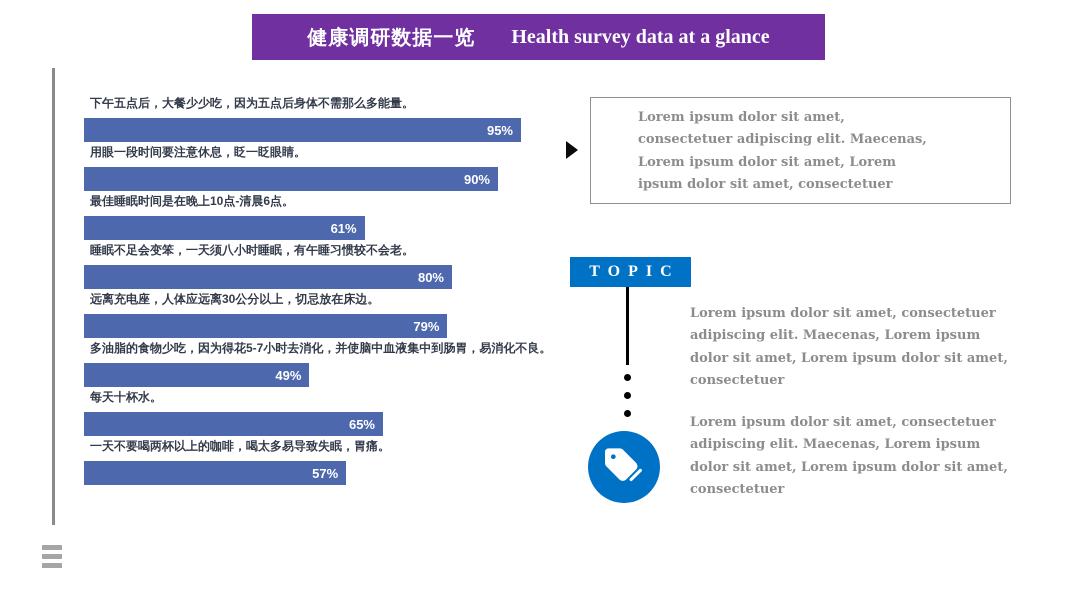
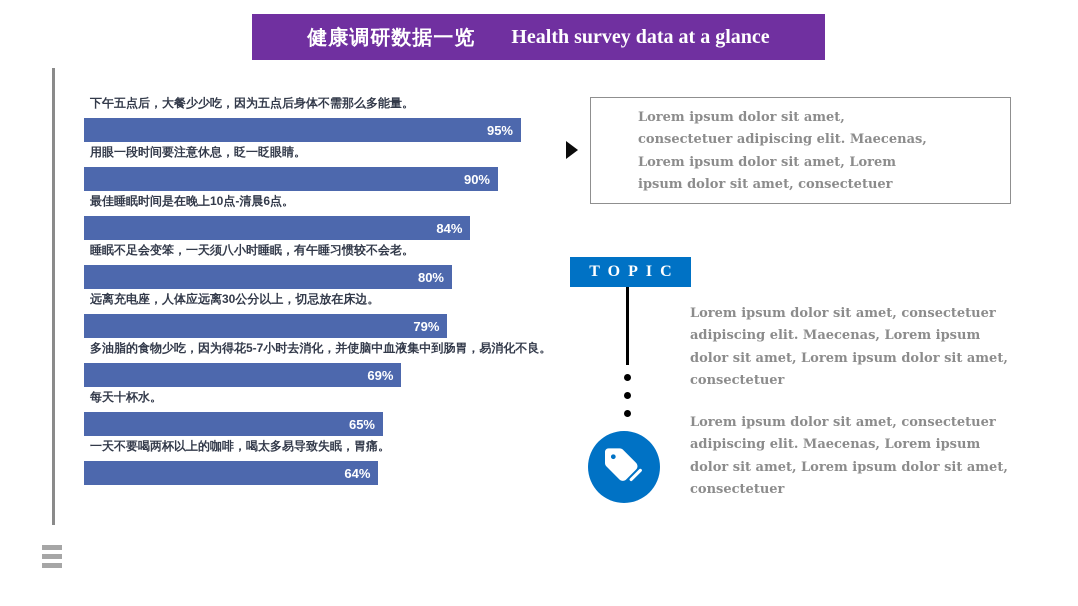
最佳睡眠时间是在晚上10点-清晨6点。: 61% -> 84%
多油脂的食物少吃，因为得花5-7小时去消化，并使脑中血液集中到肠胃，易消化不良。: 49% -> 69%
一天不要喝两杯以上的咖啡，喝太多易导致失眠，胃痛。: 57% -> 64%
